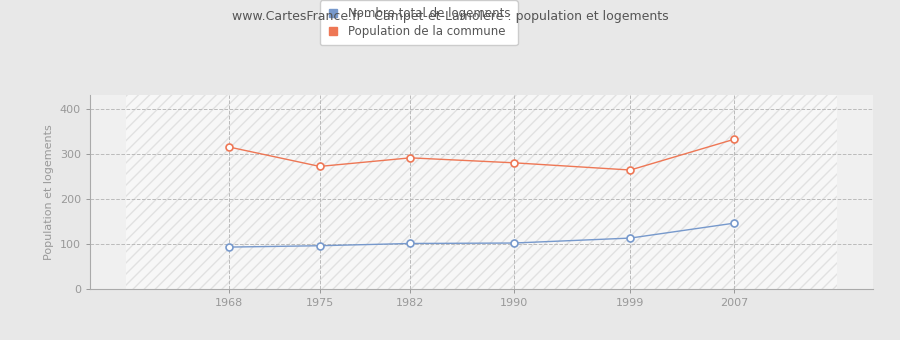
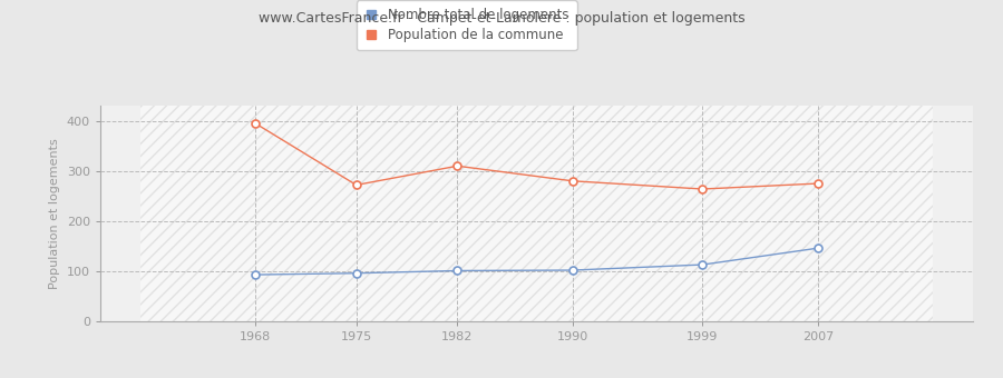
Population de la commune/1968: 315 -> 395
Population de la commune/1982: 291 -> 310
Population de la commune/2007: 332 -> 275
